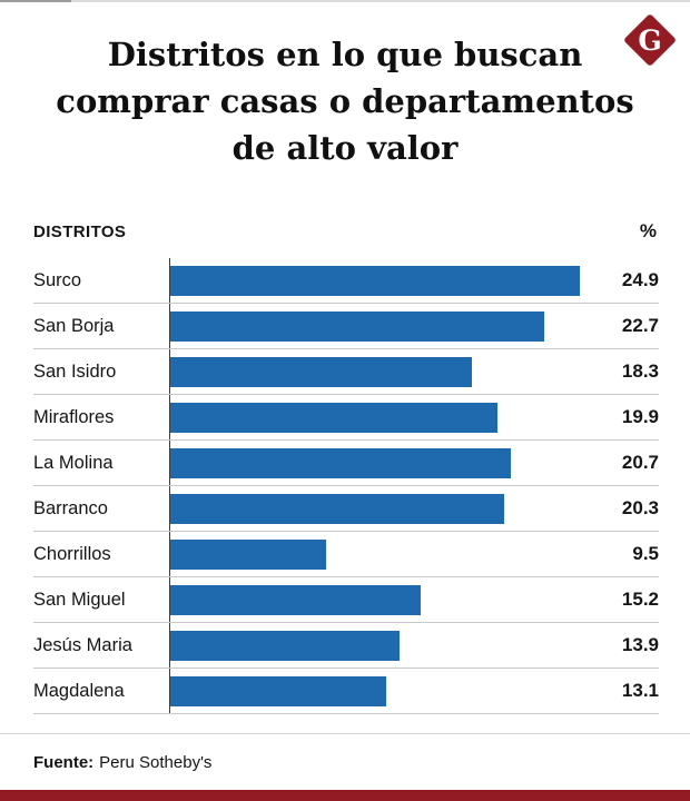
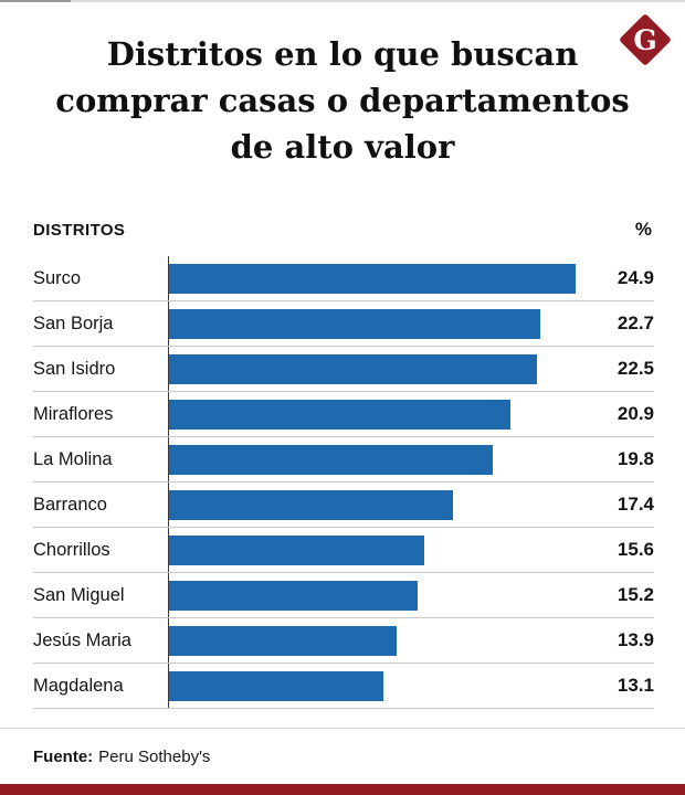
San Isidro: 18.3 -> 22.5
Miraflores: 19.9 -> 20.9
La Molina: 20.7 -> 19.8
Barranco: 20.3 -> 17.4
Chorrillos: 9.5 -> 15.6
